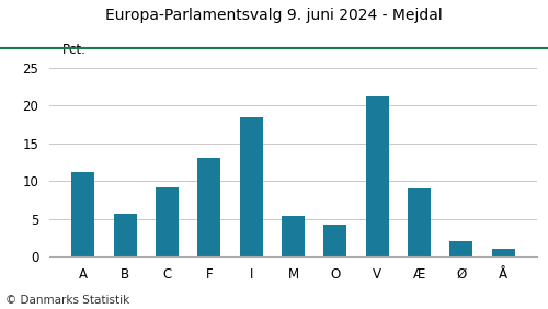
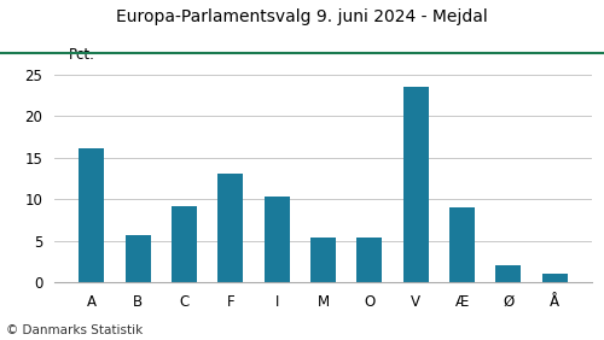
A: 11.2 -> 16.2
I: 18.4 -> 10.3
O: 4.2 -> 5.4
V: 21.2 -> 23.5
